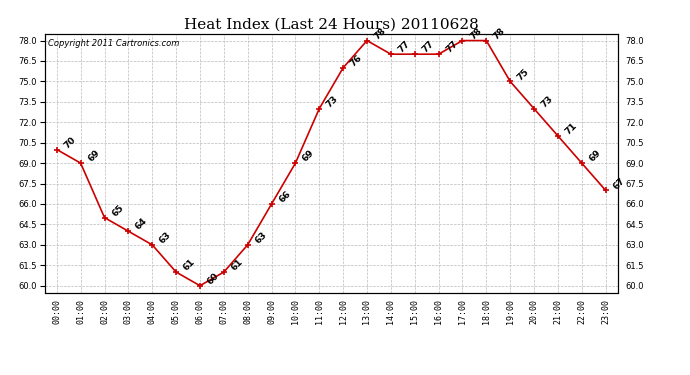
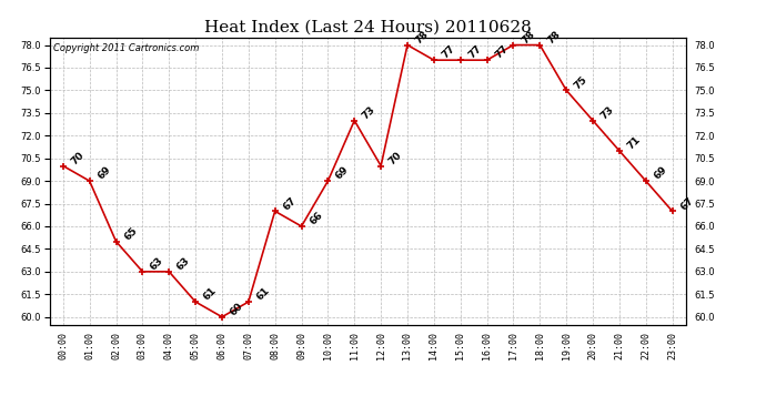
03:00: 64 -> 63
08:00: 63 -> 67
12:00: 76 -> 70
